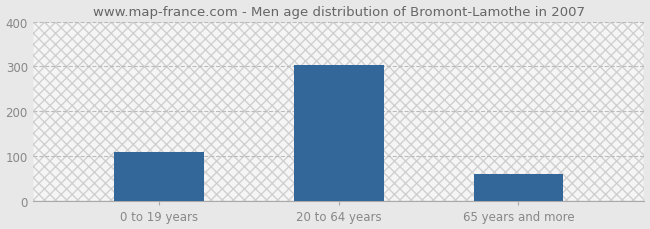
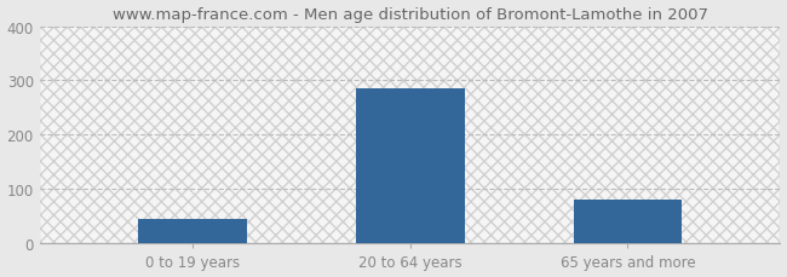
0 to 19 years: 110 -> 45
20 to 64 years: 303 -> 285
65 years and more: 60 -> 80
